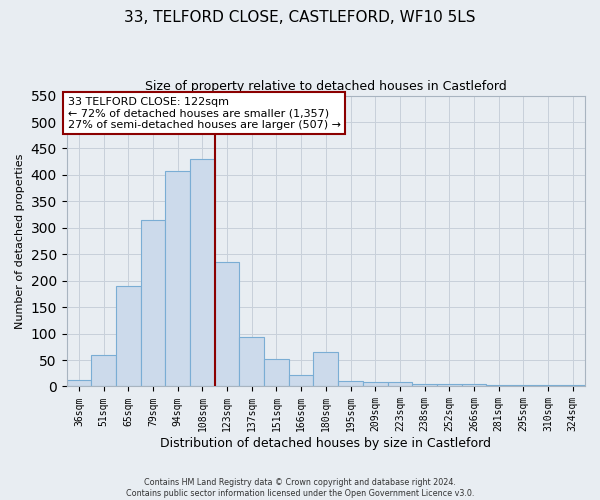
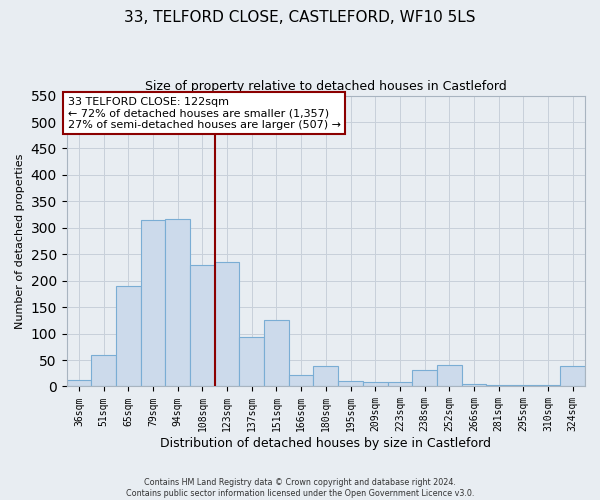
94sqm: 408 -> 316
108sqm: 430 -> 230
151sqm: 52 -> 126
180sqm: 65 -> 38
238sqm: 5 -> 32
252sqm: 5 -> 40
324sqm: 3 -> 38
